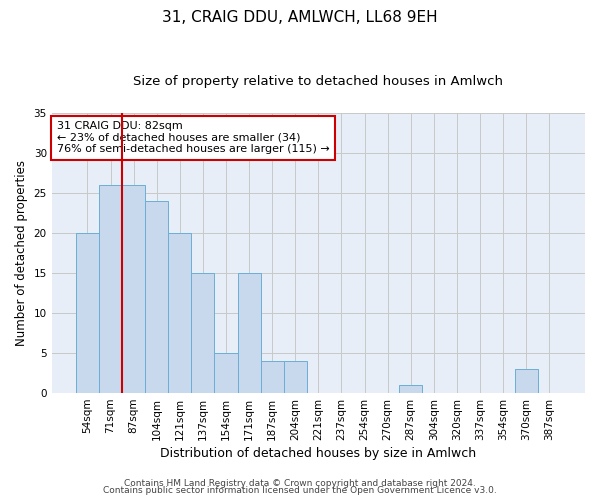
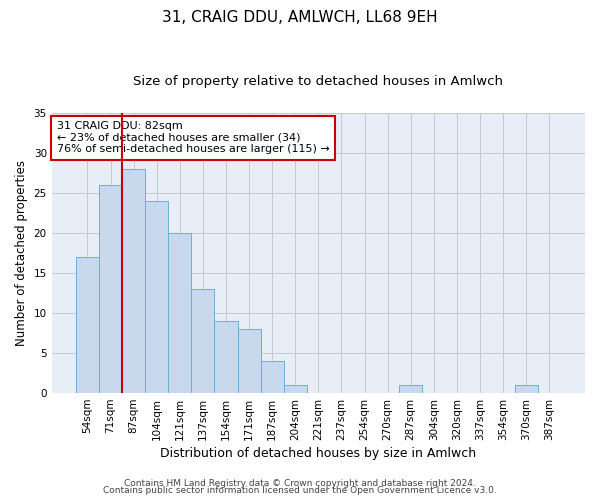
54sqm: 20 -> 17
87sqm: 26 -> 28
137sqm: 15 -> 13
154sqm: 5 -> 9
171sqm: 15 -> 8
204sqm: 4 -> 1
370sqm: 3 -> 1
